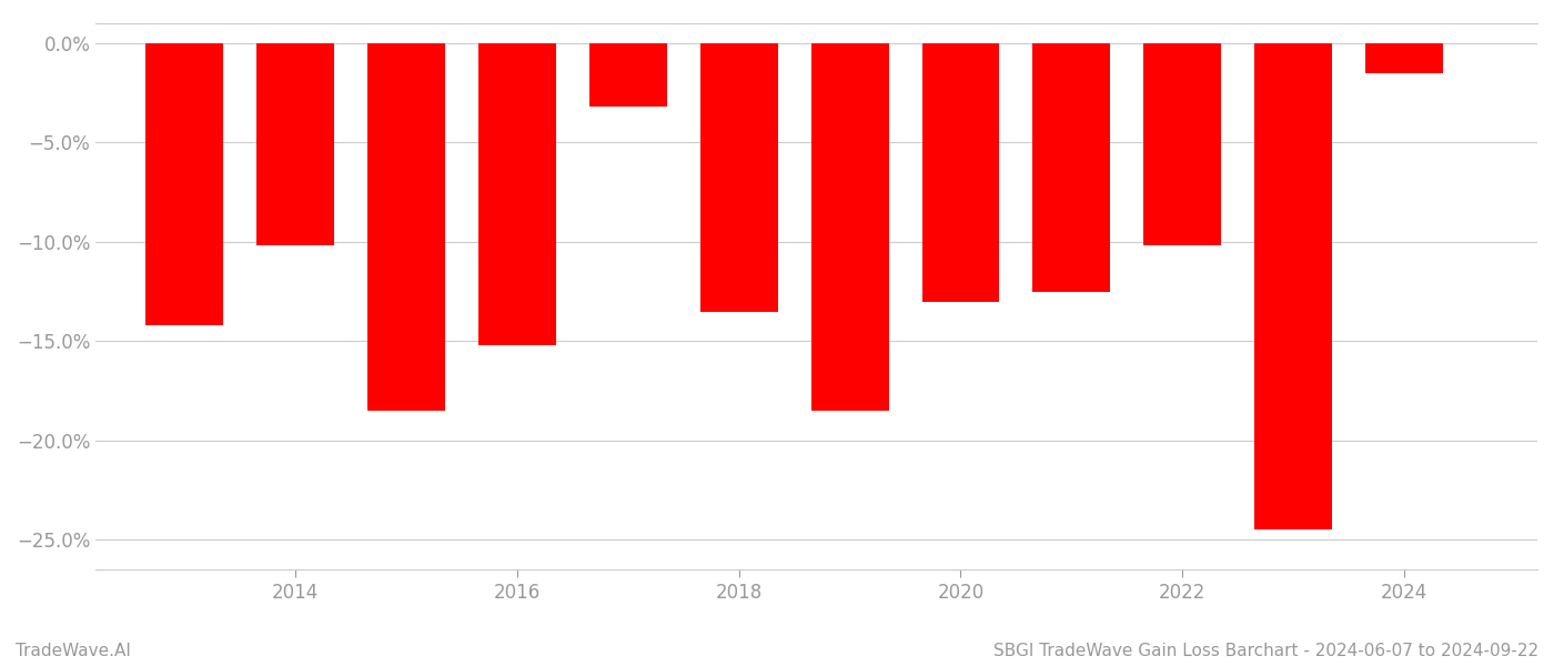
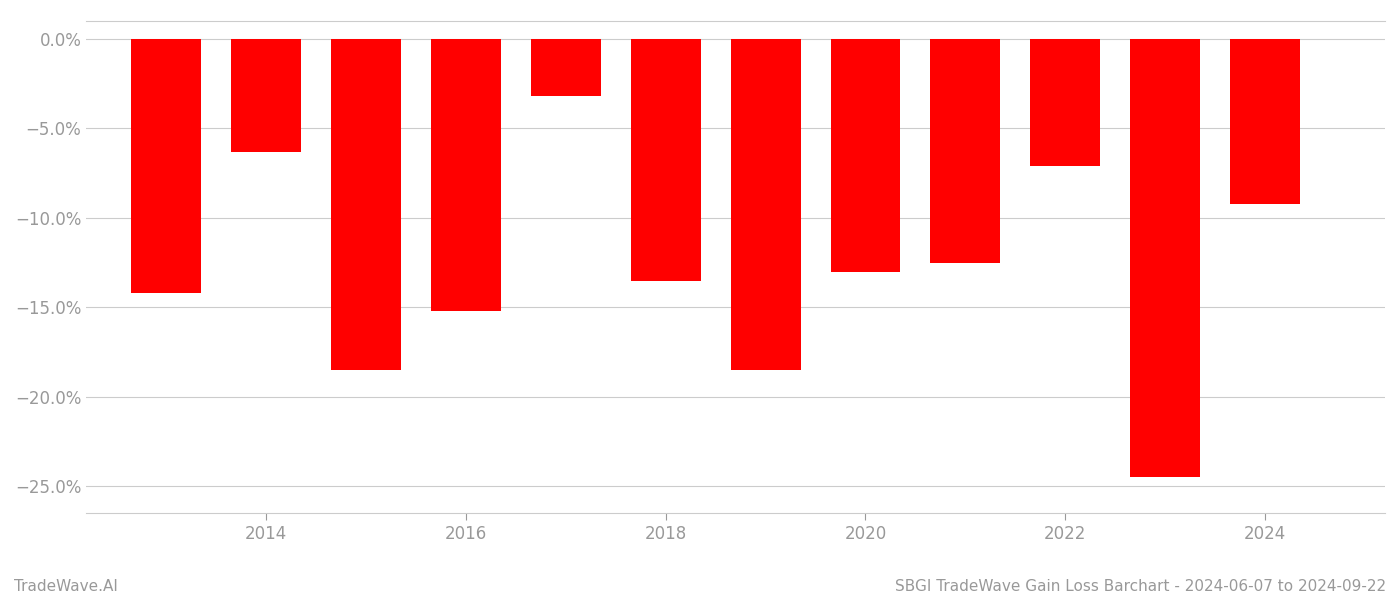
2014: -10.2% -> -6.3%
2022: -10.2% -> -7.1%
2024: -1.5% -> -9.2%
